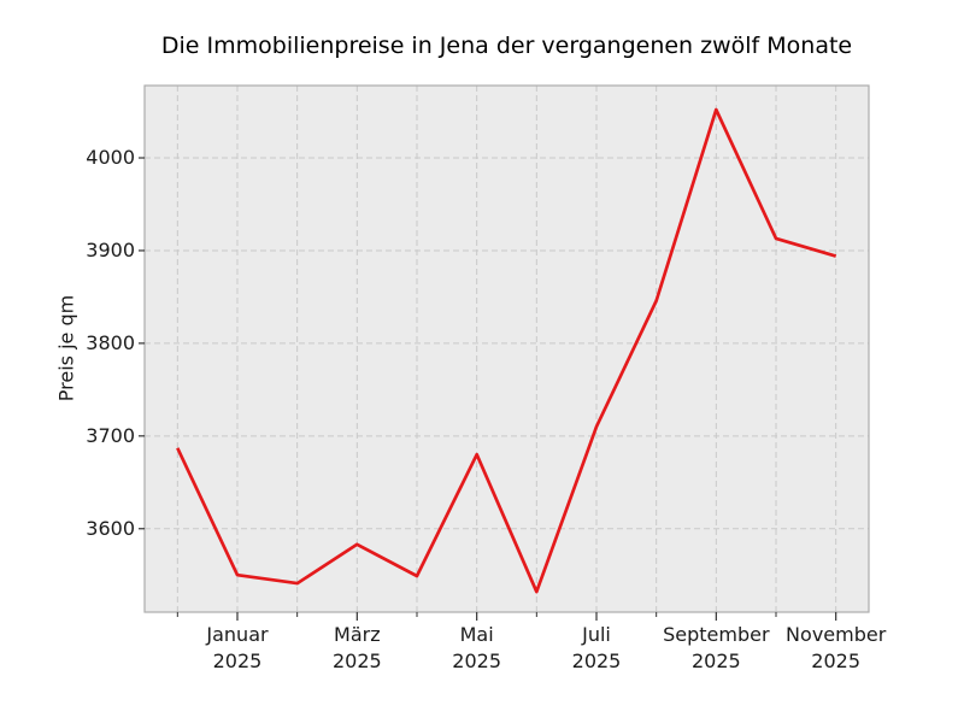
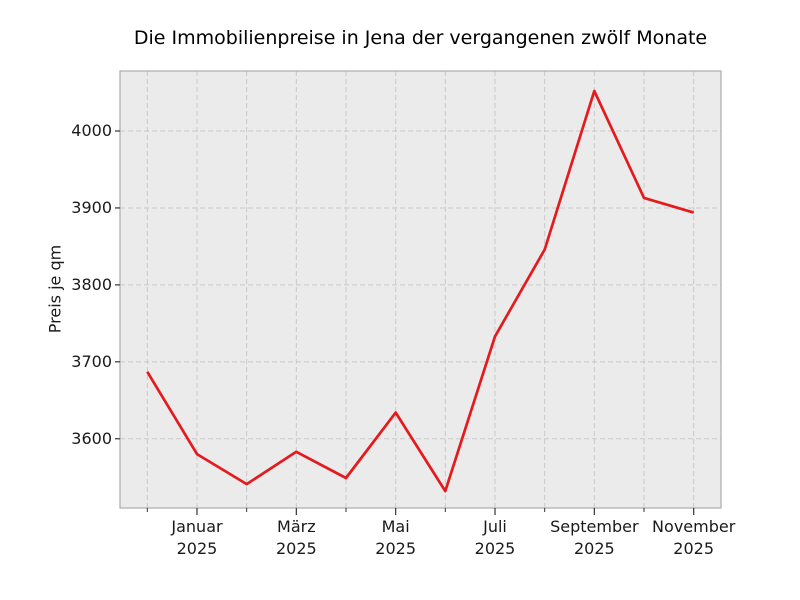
Januar 2025: 3550 -> 3580
Mai 2025: 3680 -> 3630
Juli 2025: 3710 -> 3730
